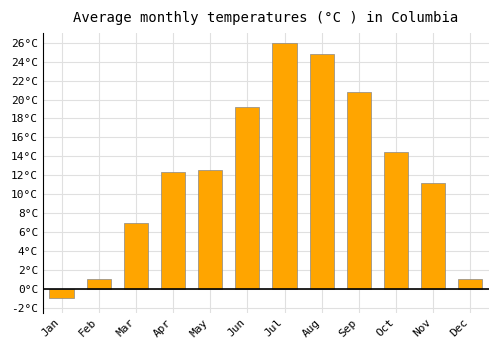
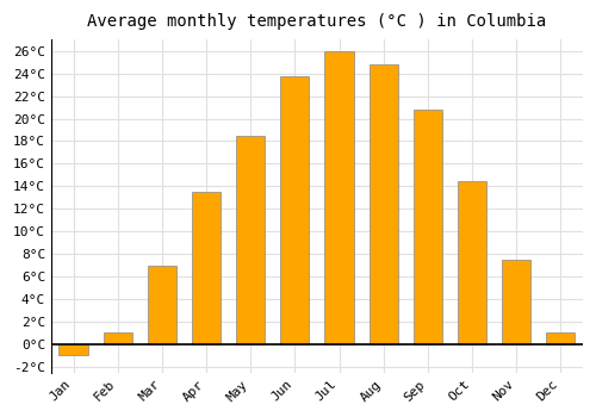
Apr: 12.4°C -> 13.5°C
May: 12.6°C -> 18.5°C
Jun: 19.2°C -> 23.8°C
Nov: 11.2°C -> 7.5°C
